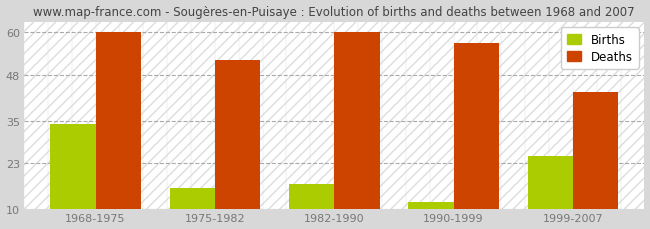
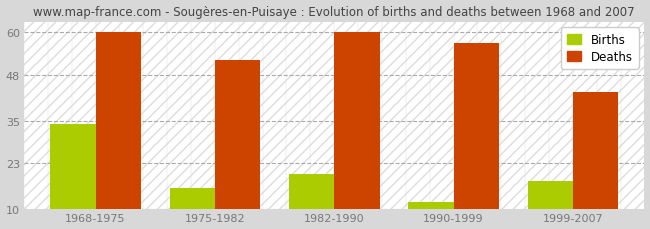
Births/1982-1990: 17 -> 20
Births/1999-2007: 25 -> 18
